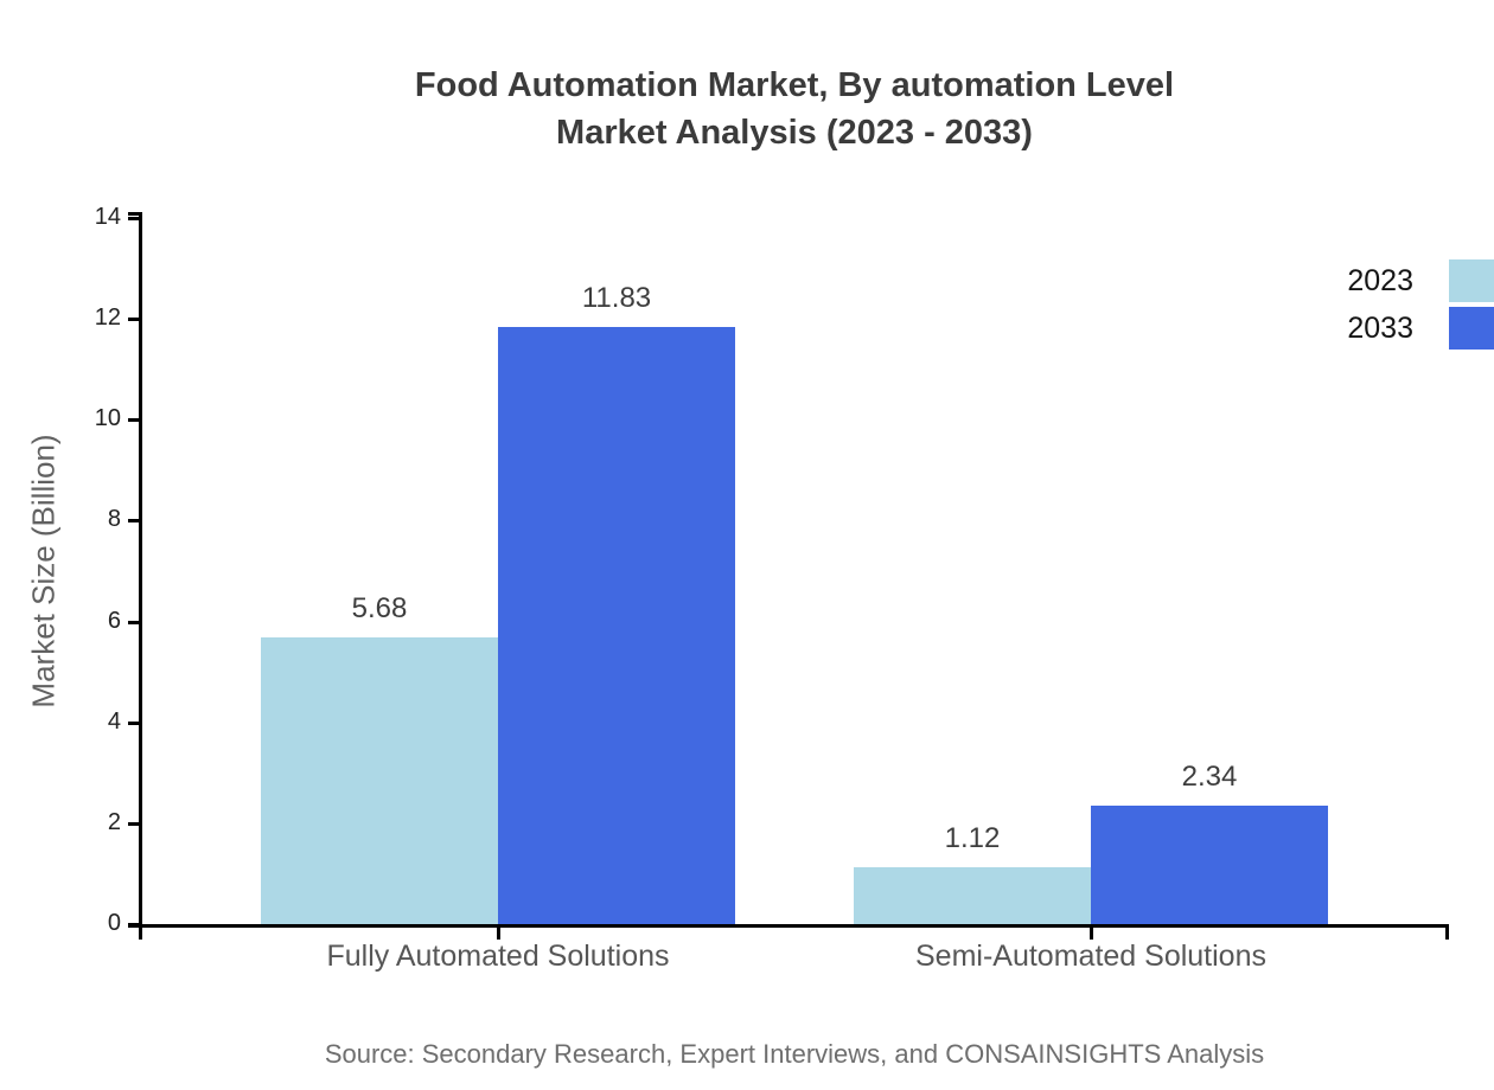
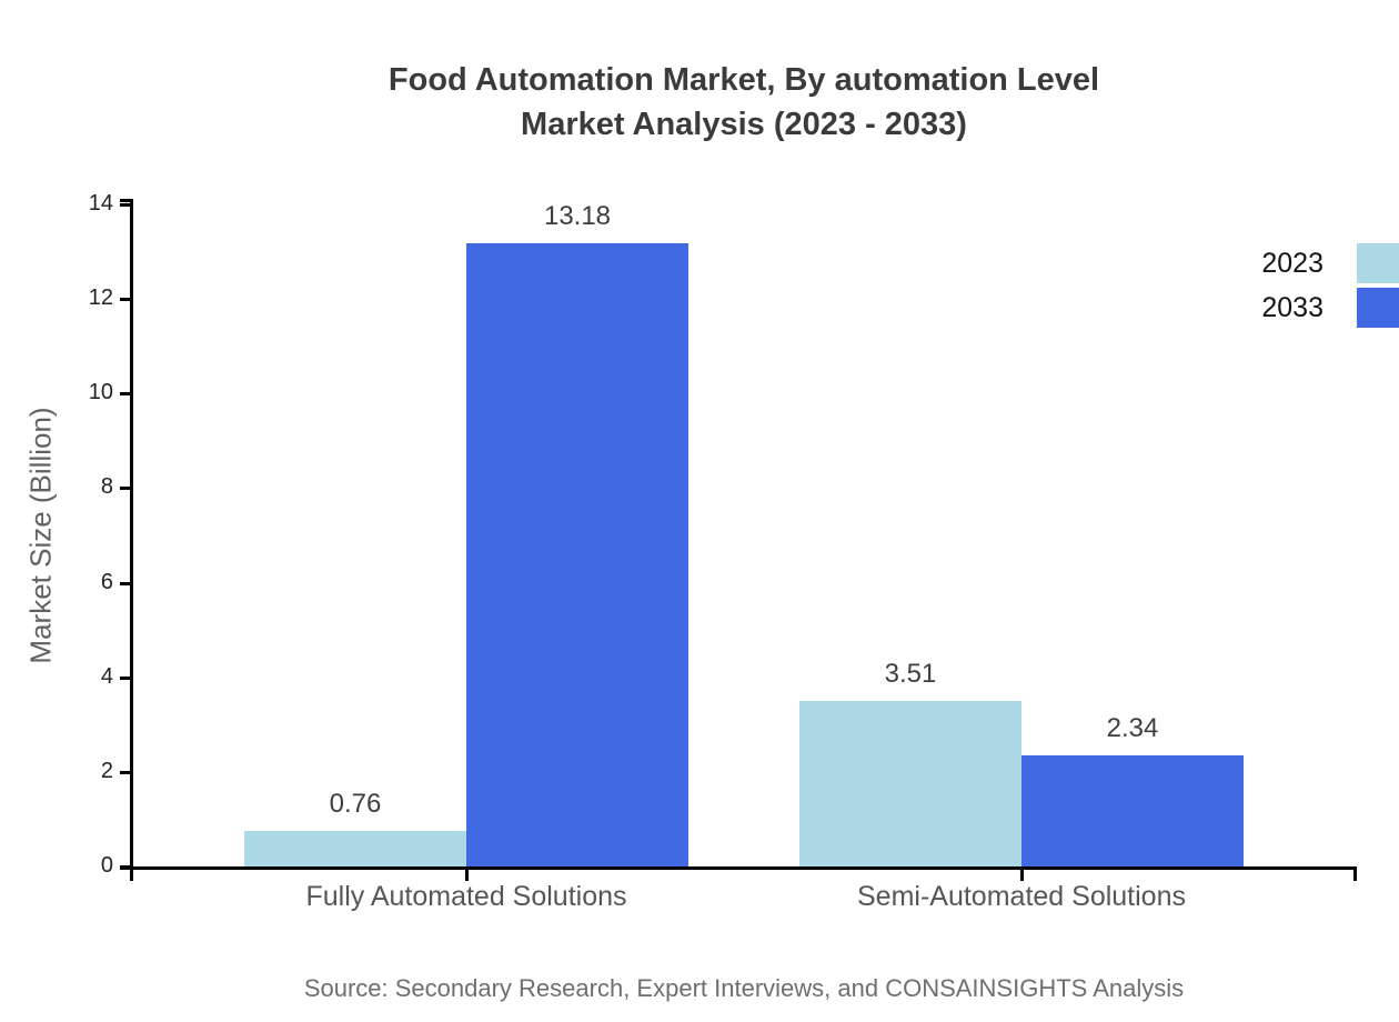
2023/Fully Automated Solutions: 5.68 -> 0.76
2033/Fully Automated Solutions: 11.83 -> 13.18
2023/Semi-Automated Solutions: 1.12 -> 3.51
